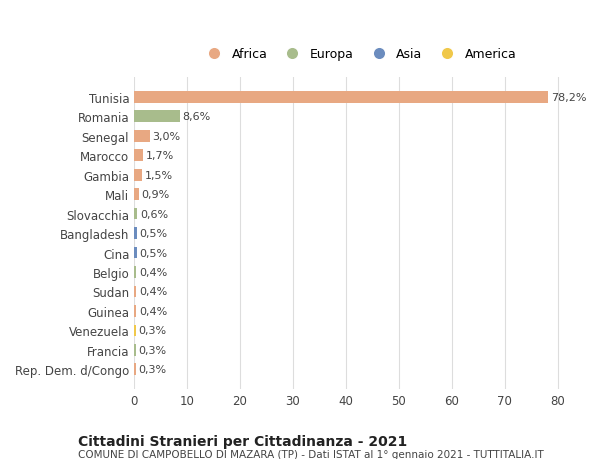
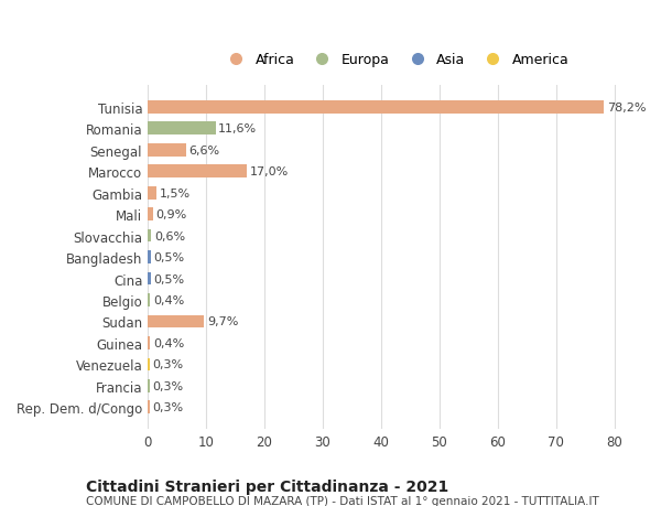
Romania: 8,6% -> 11,6%
Senegal: 3,0% -> 6,6%
Marocco: 1,7% -> 17,0%
Sudan: 0,4% -> 9,7%
